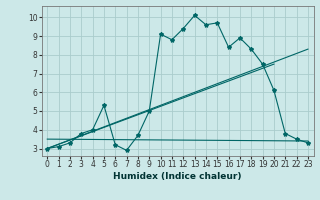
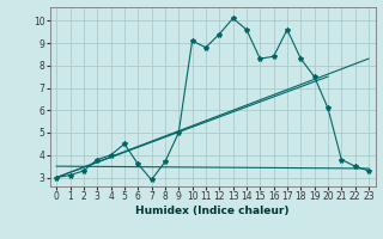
5: 5.3 -> 4.5
6: 3.2 -> 3.6
15: 9.7 -> 8.3
17: 8.9 -> 9.6
